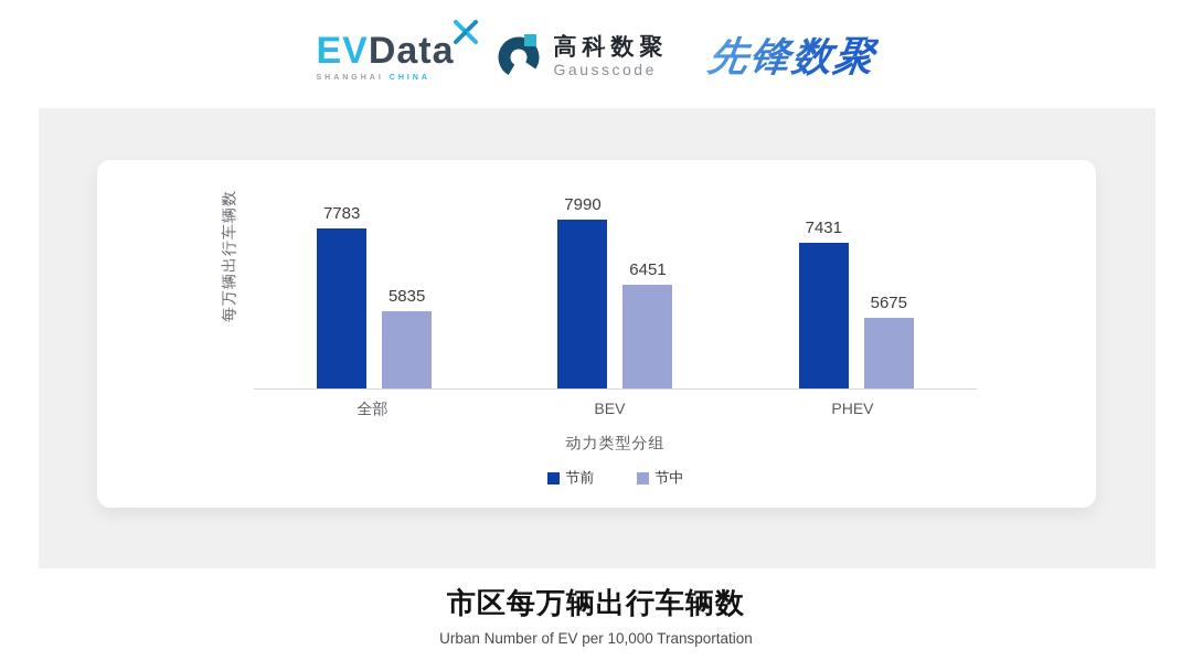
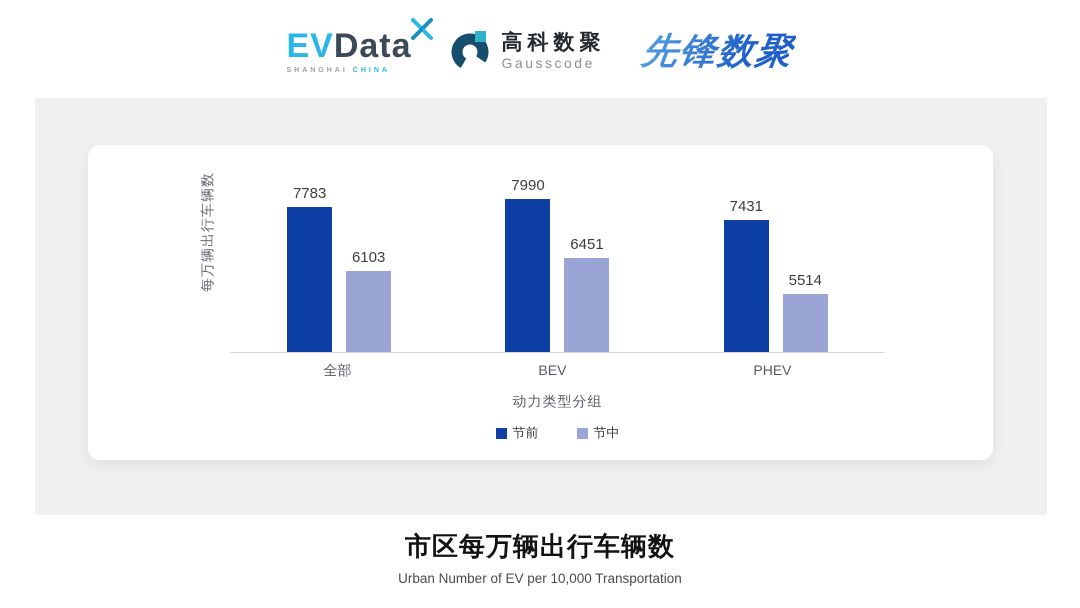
节中/全部: 5835 -> 6103
节中/PHEV: 5675 -> 5514
